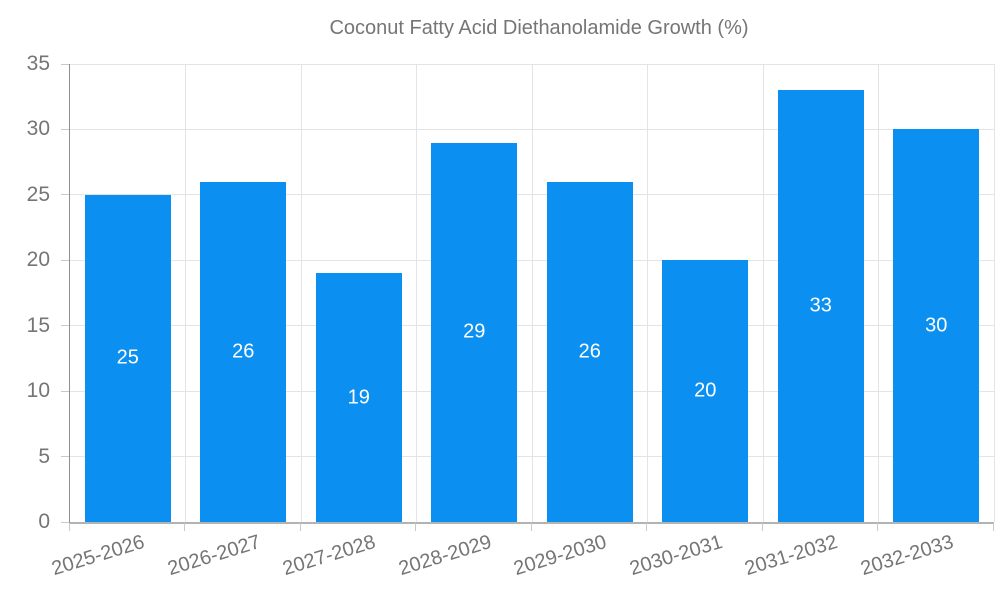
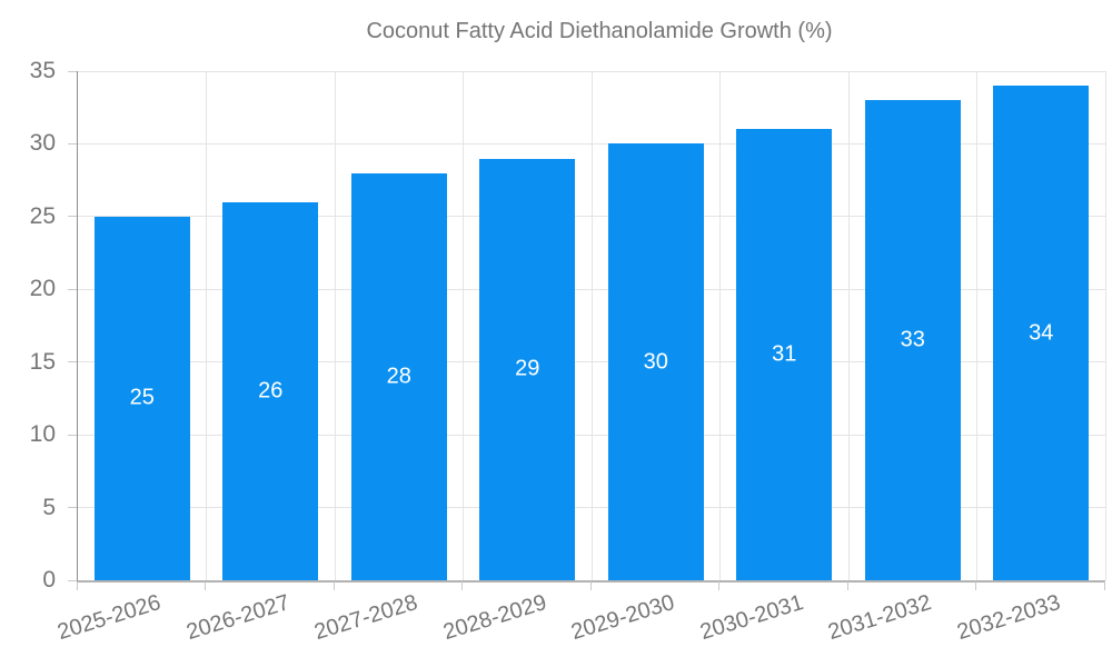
2027-2028: 19 -> 28
2029-2030: 26 -> 30
2030-2031: 20 -> 31
2032-2033: 30 -> 34
